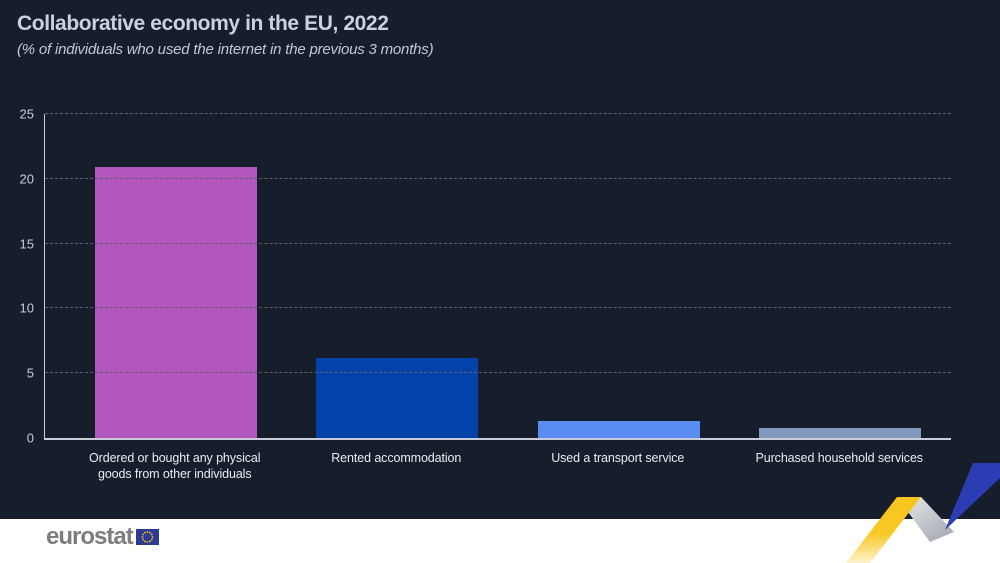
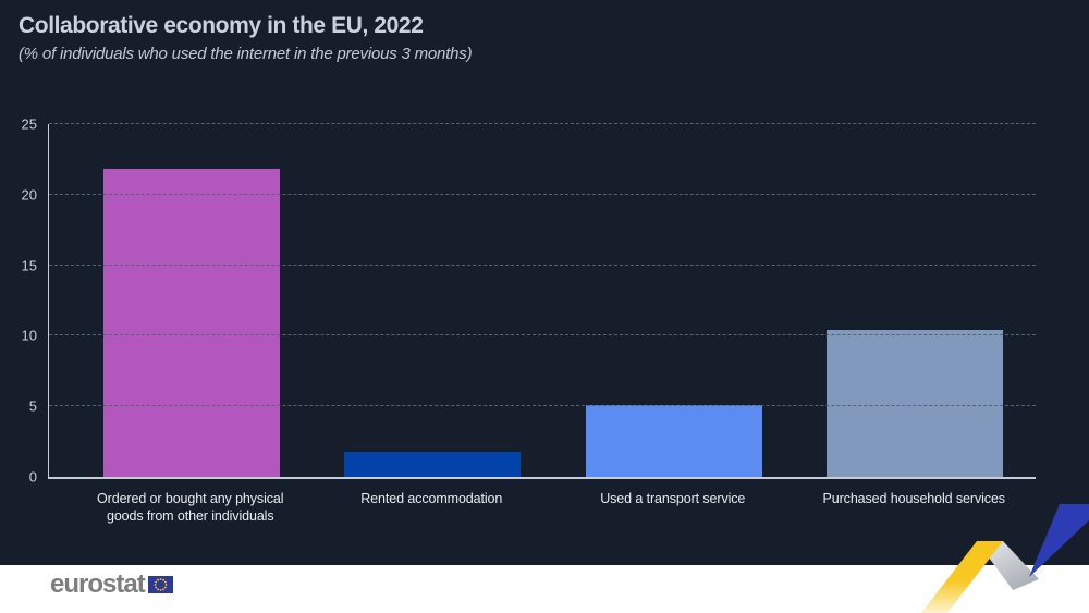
Ordered or bought any physical goods from other individuals: 20.9 -> 21.8
Rented accommodation: 6.2 -> 1.8
Used a transport service: 1.3 -> 5.1
Purchased household services: 0.8 -> 10.4
